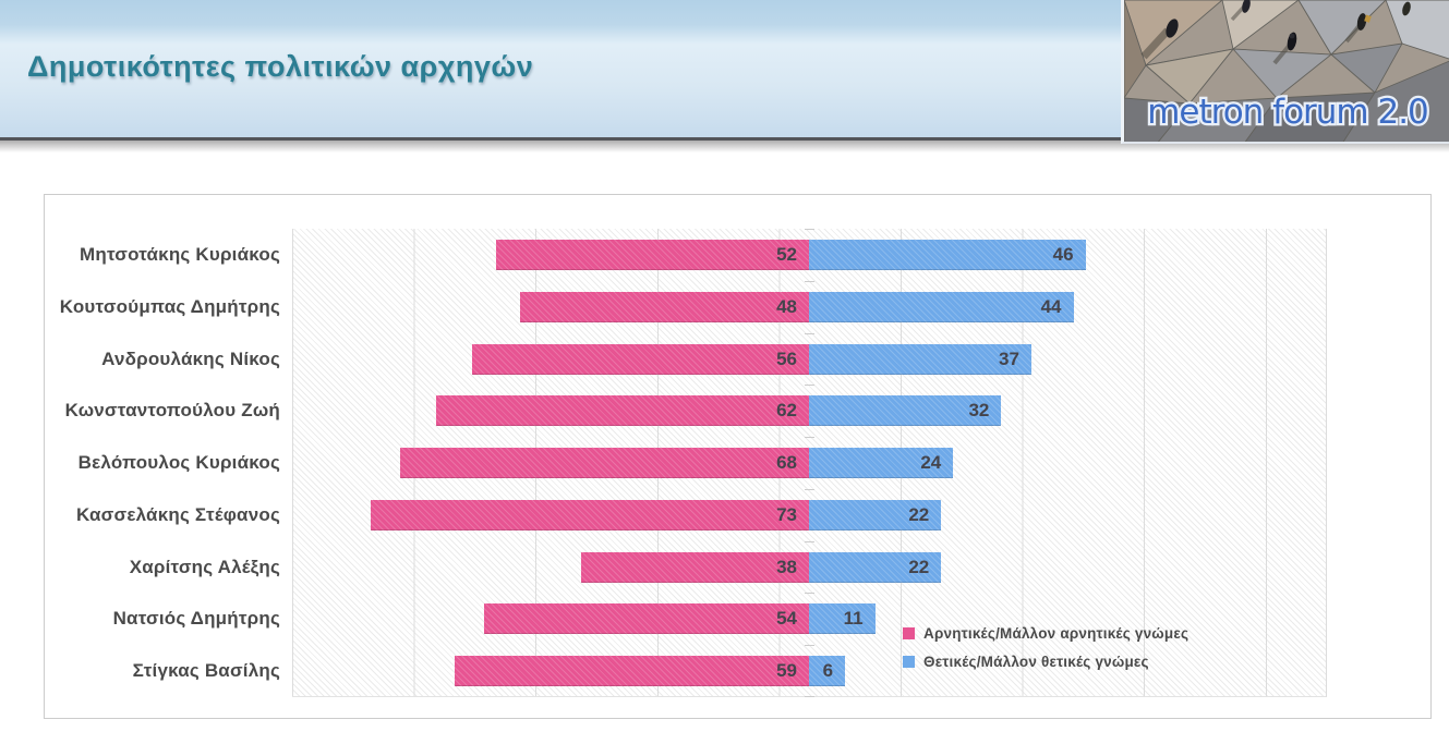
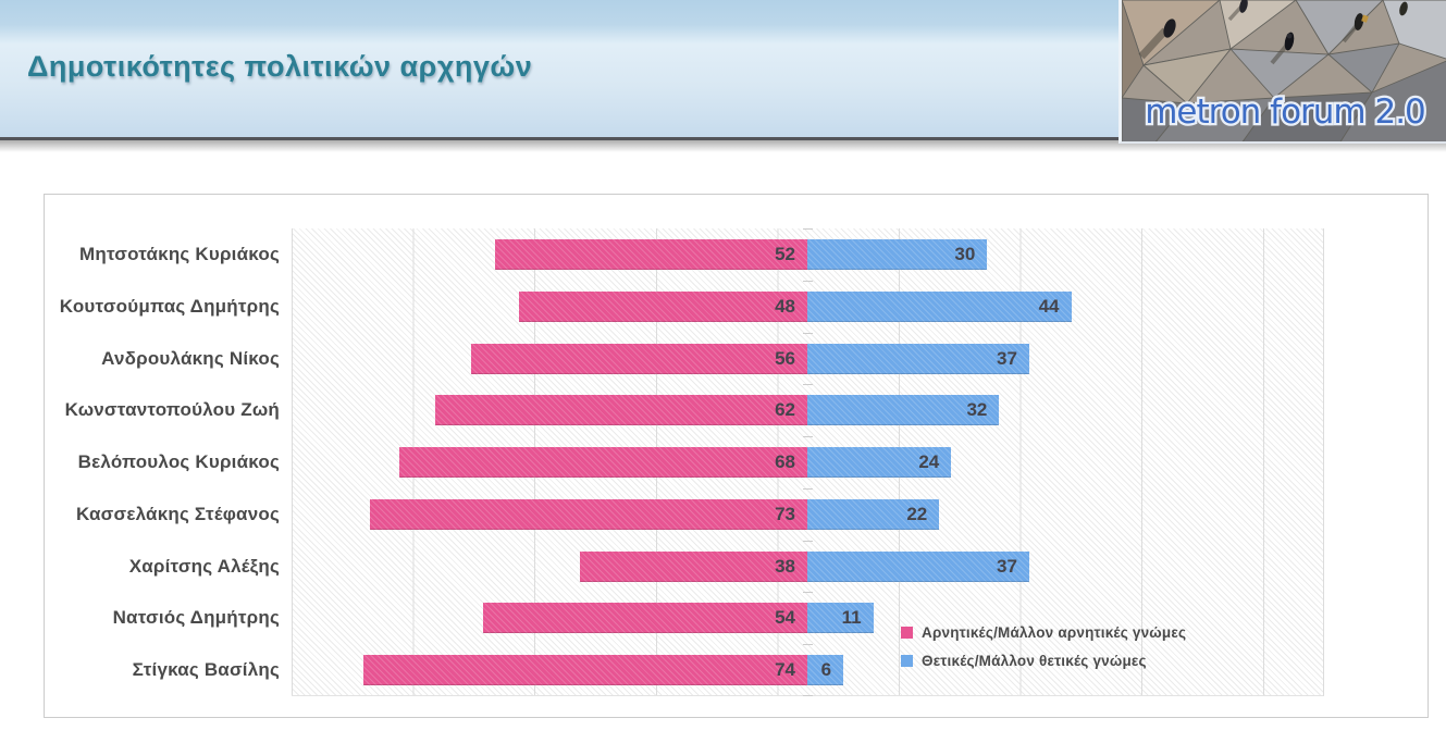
Θετικές/Μάλλον θετικές γνώμες/Μητσοτάκης Κυριάκος: 46 -> 30
Θετικές/Μάλλον θετικές γνώμες/Χαρίτσης Αλέξης: 22 -> 37
Αρνητικές/Μάλλον αρνητικές γνώμες/Στίγκας Βασίλης: 59 -> 74
